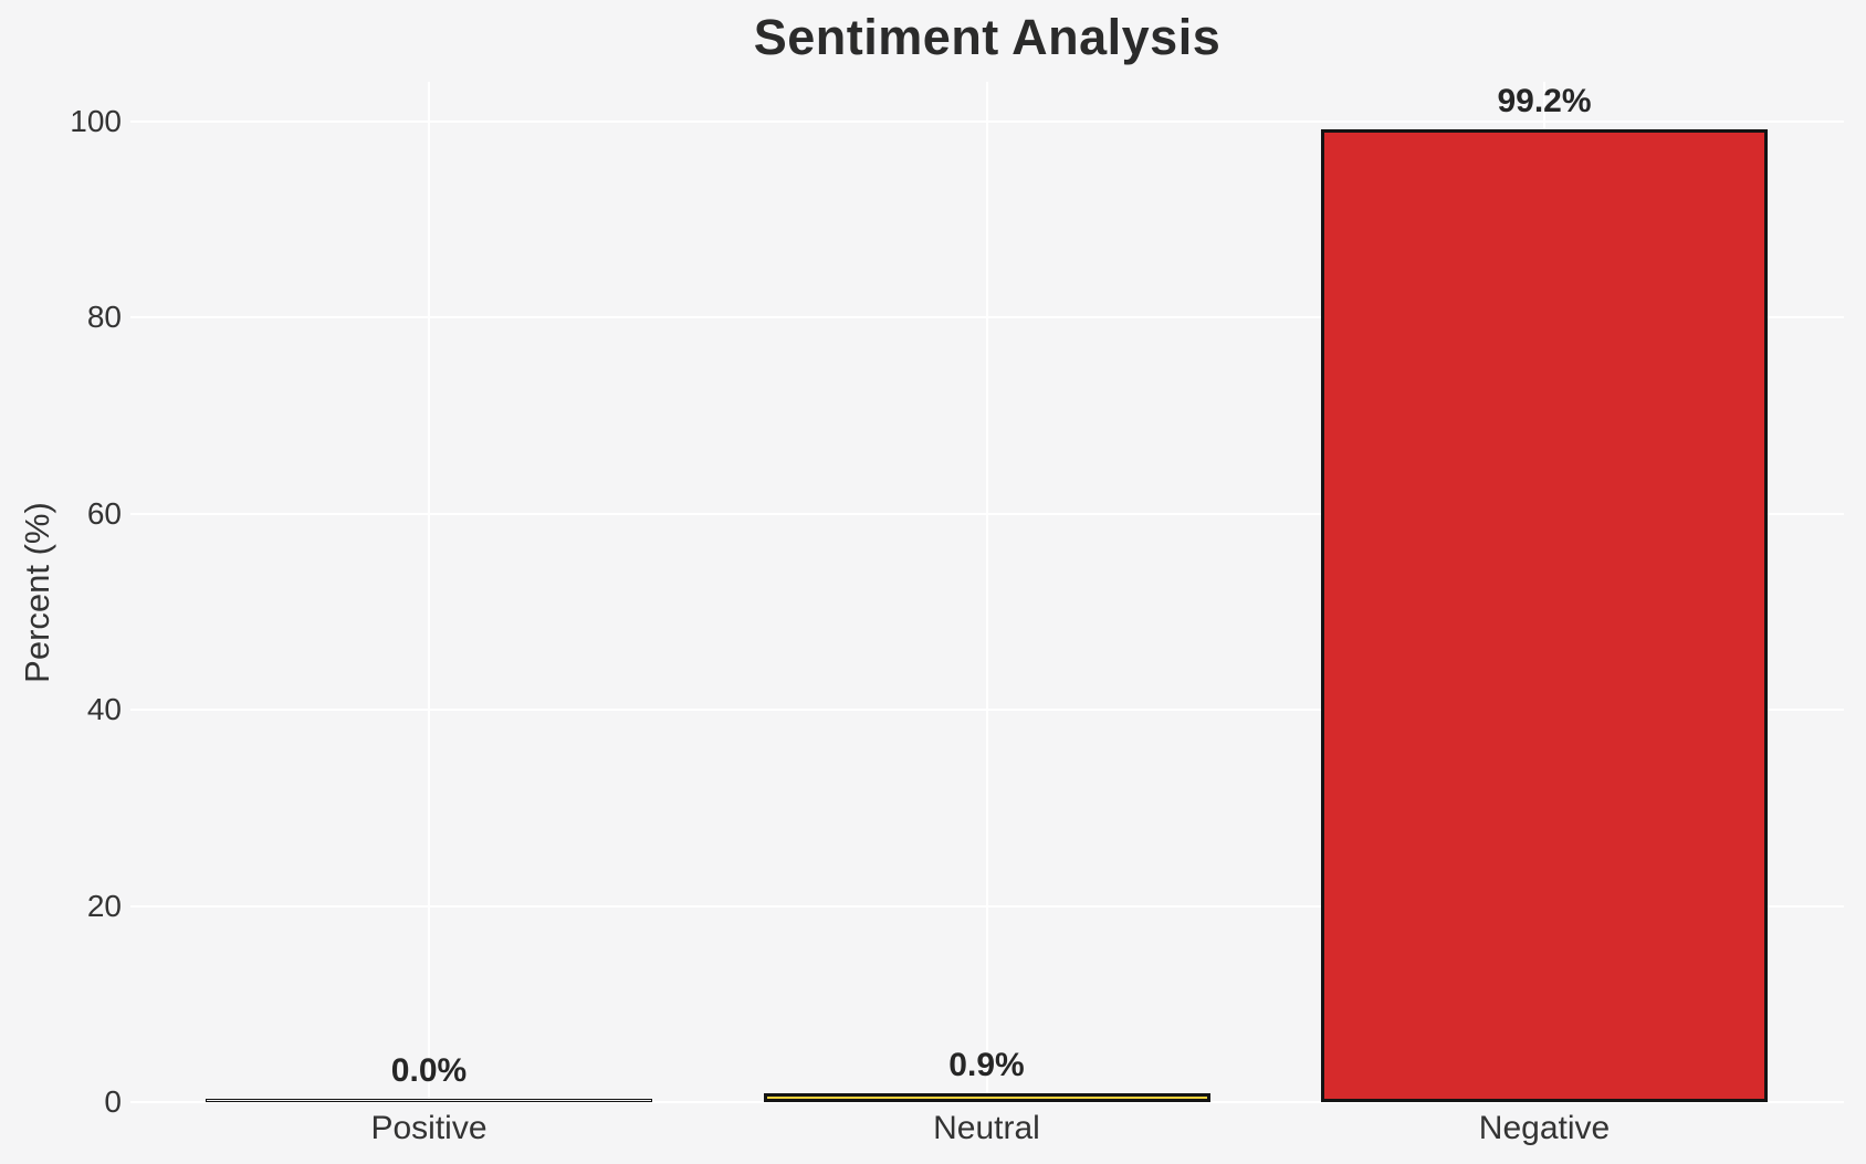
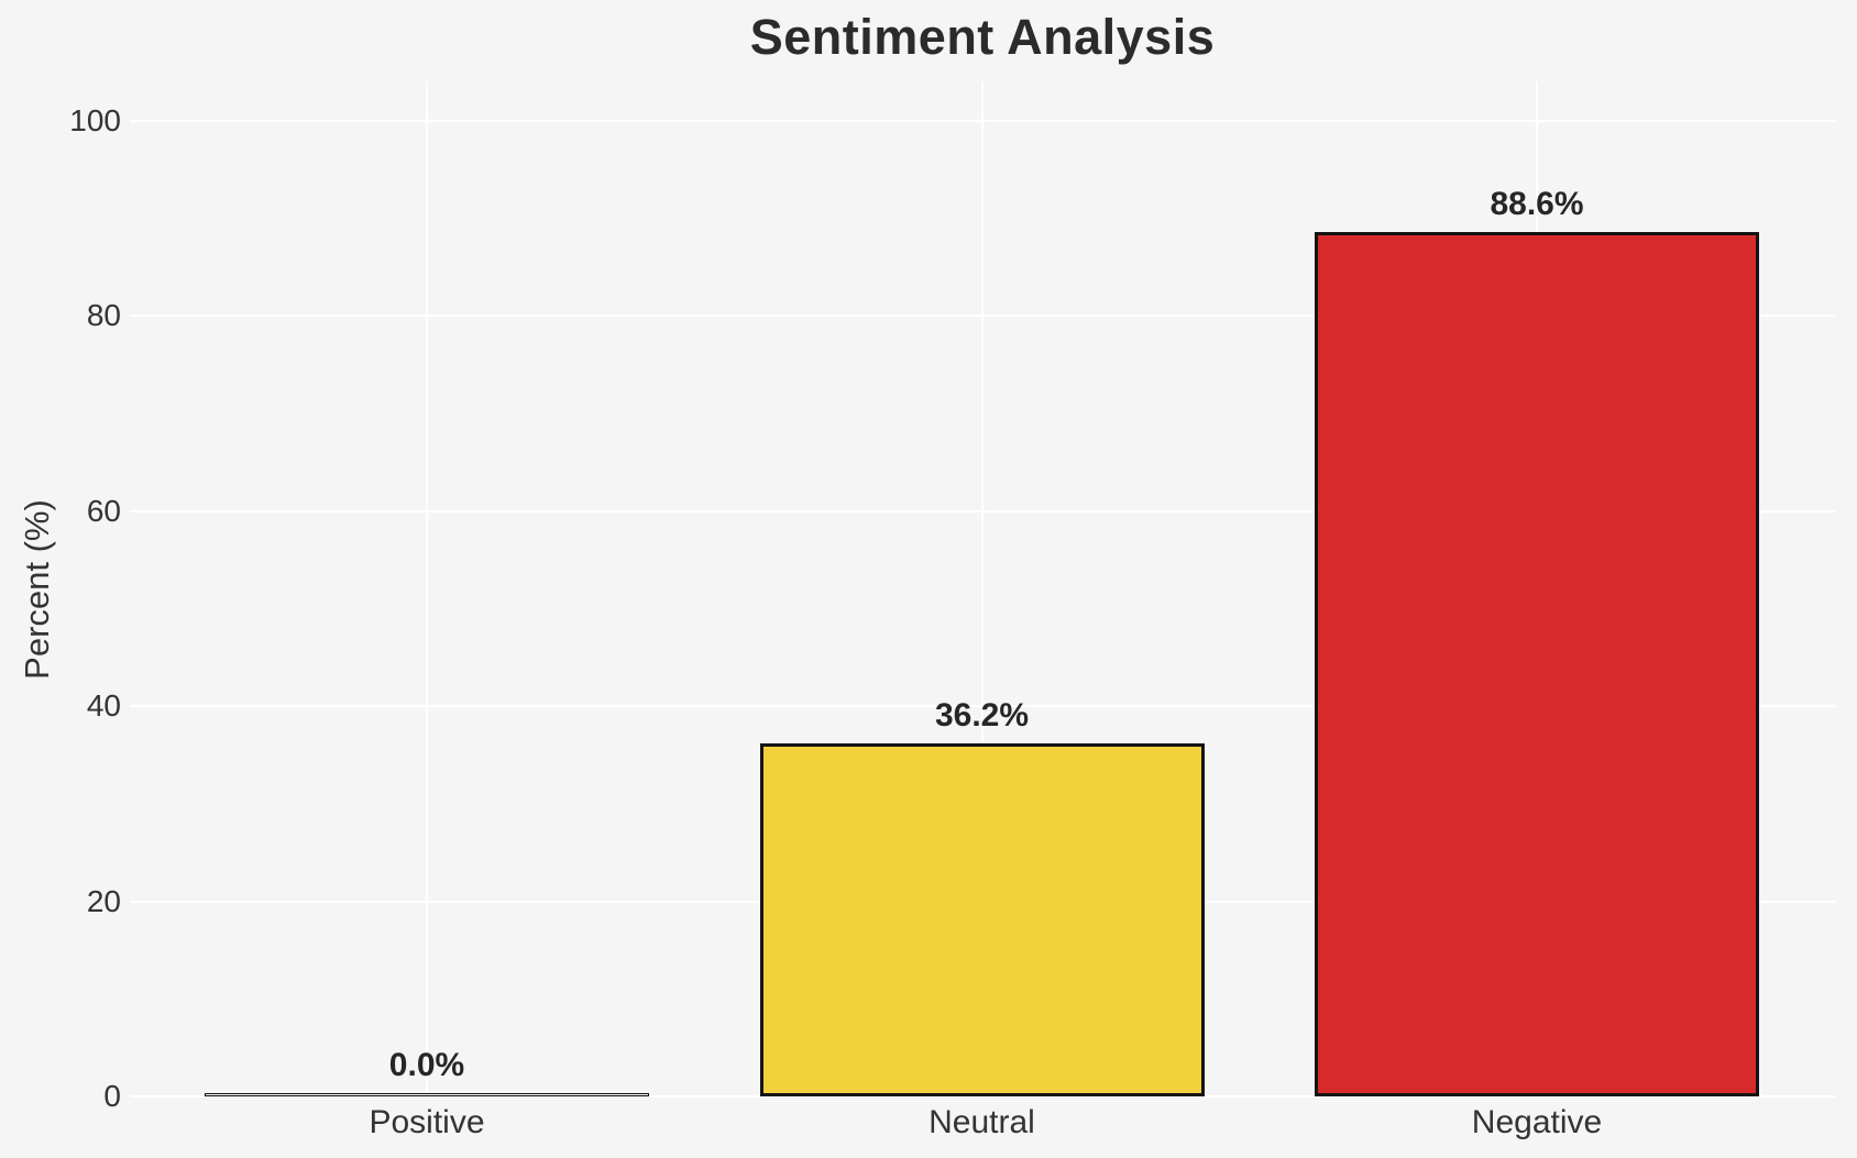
Neutral: 0.9% -> 36.2%
Negative: 99.2% -> 88.6%
